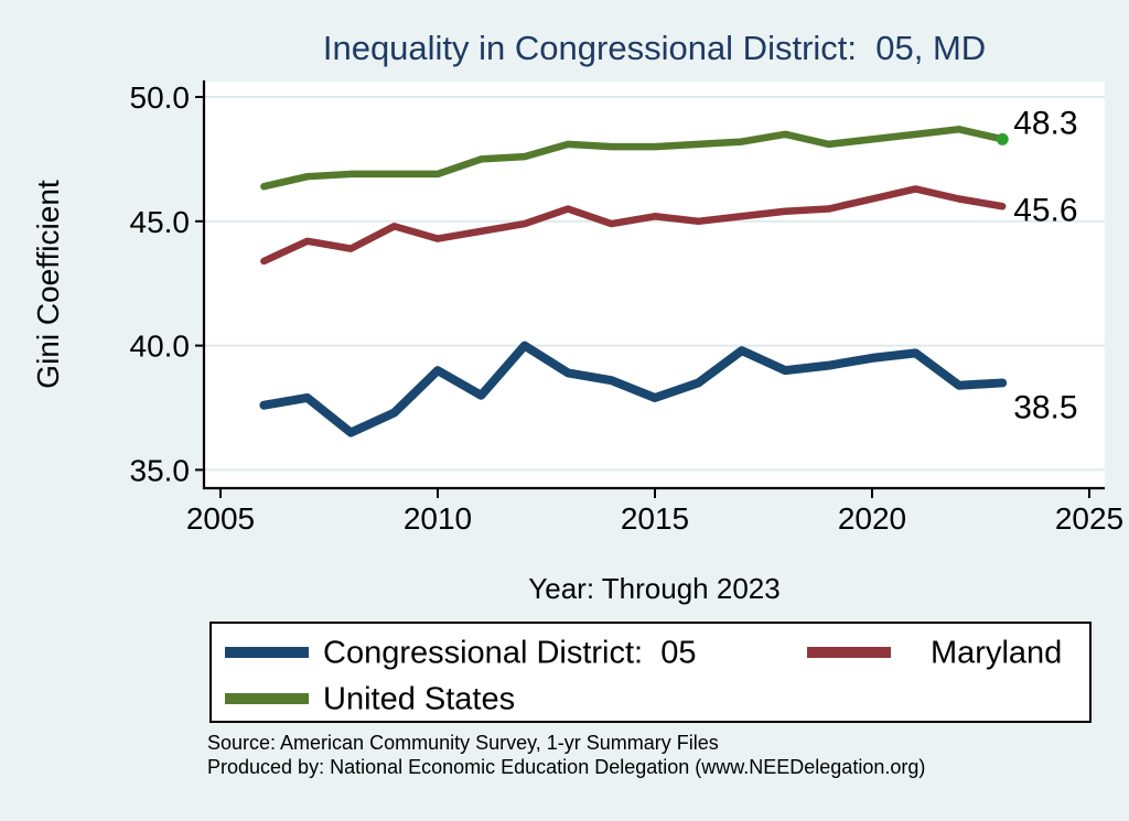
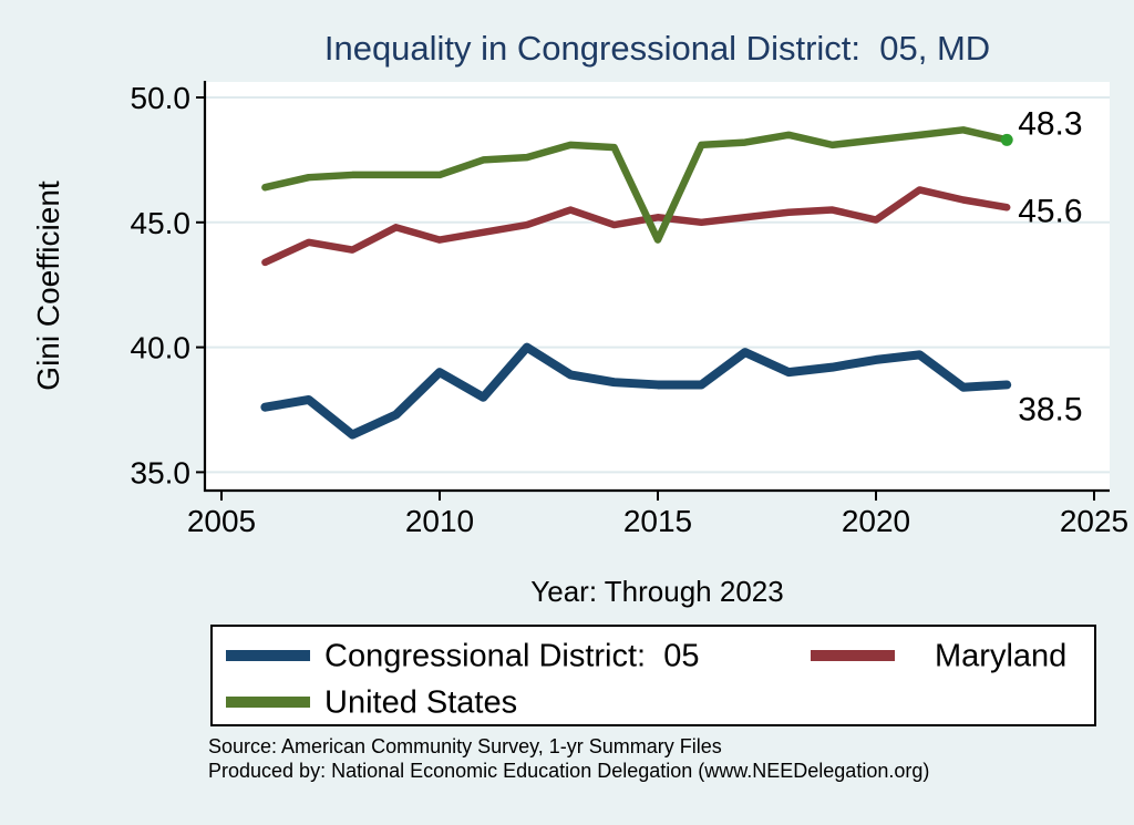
Congressional District: 05/2015: 37.9 -> 38.5
United States/2015: 48.0 -> 44.3
Maryland/2020: 45.9 -> 45.1
